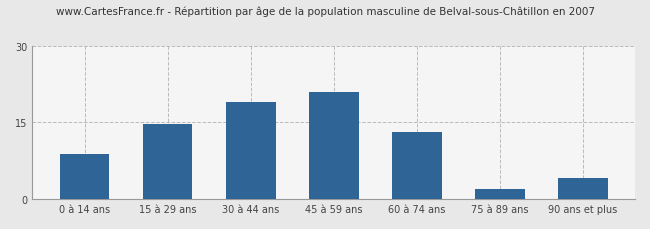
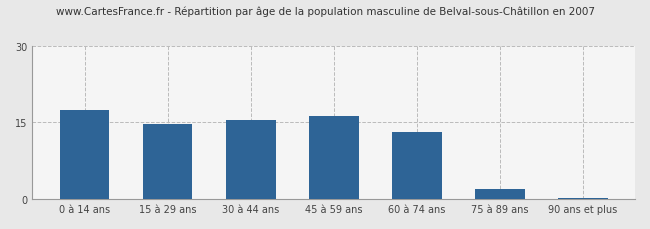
0 à 14 ans: 8.8 -> 17.5
30 à 44 ans: 19.0 -> 15.4
45 à 59 ans: 21.0 -> 16.2
90 ans et plus: 4.2 -> 0.3
